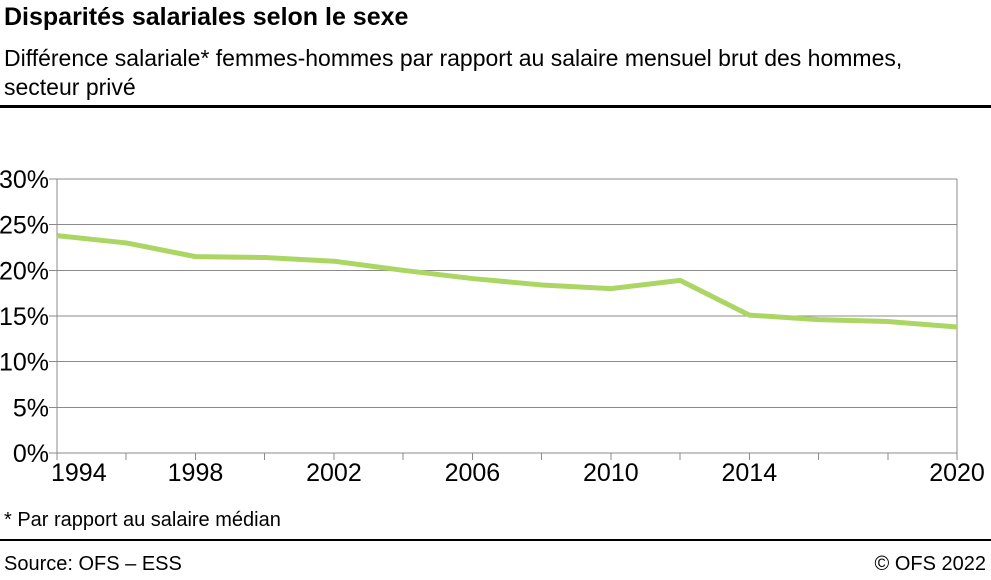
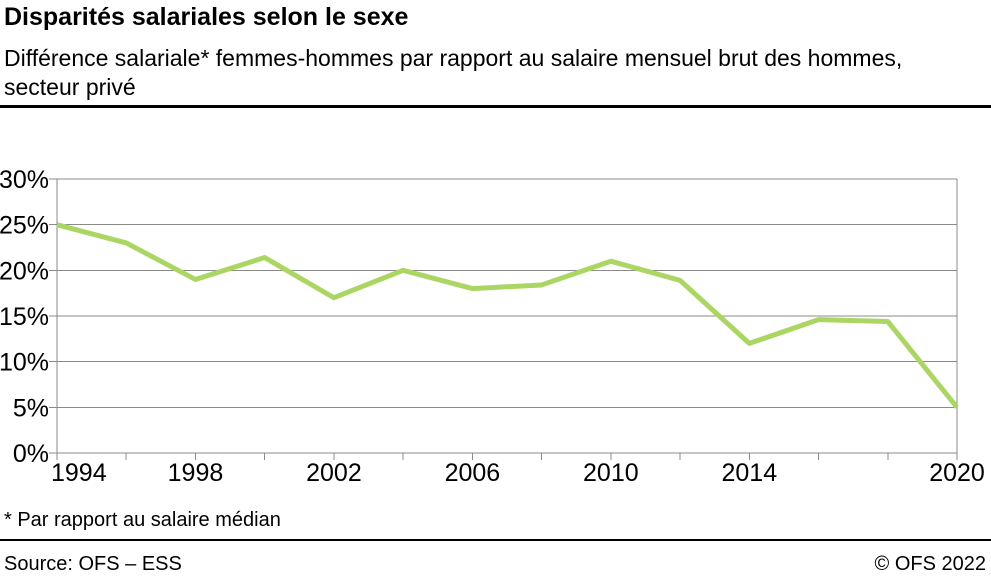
1994: 24% -> 25%
1998: 22% -> 19%
2002: 21% -> 17%
2006: 19% -> 18%
2010: 18% -> 21%
2014: 15% -> 12%
2020: 14% -> 5%
